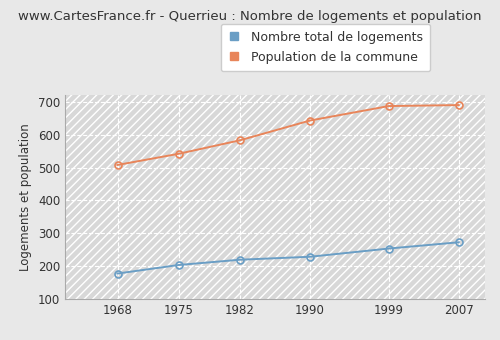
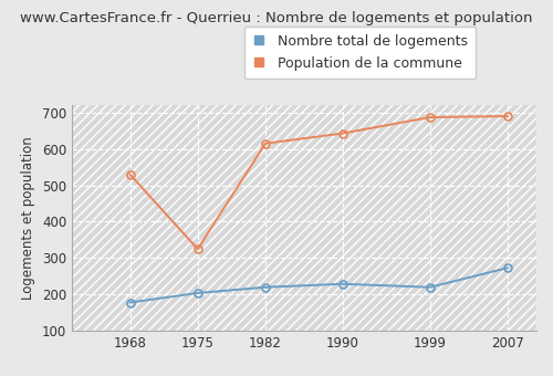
Population de la commune/1968: 508 -> 530
Population de la commune/1975: 542 -> 325
Population de la commune/1982: 583 -> 615
Nombre total de logements/1999: 254 -> 220
